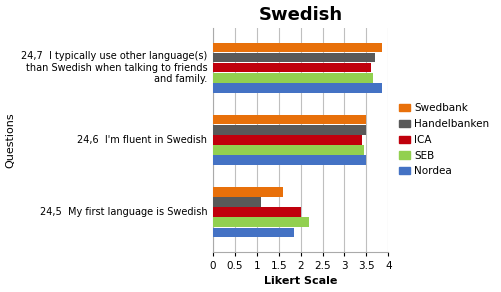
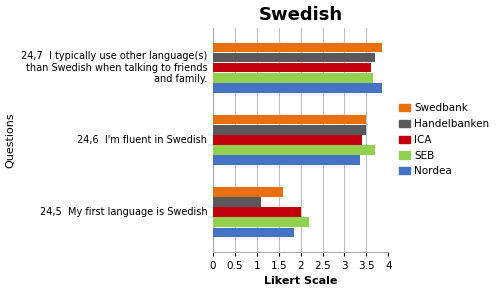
SEB/24,6 I'm fluent in Swedish: 3.45 -> 3.70
Nordea/24,6 I'm fluent in Swedish: 3.50 -> 3.35
